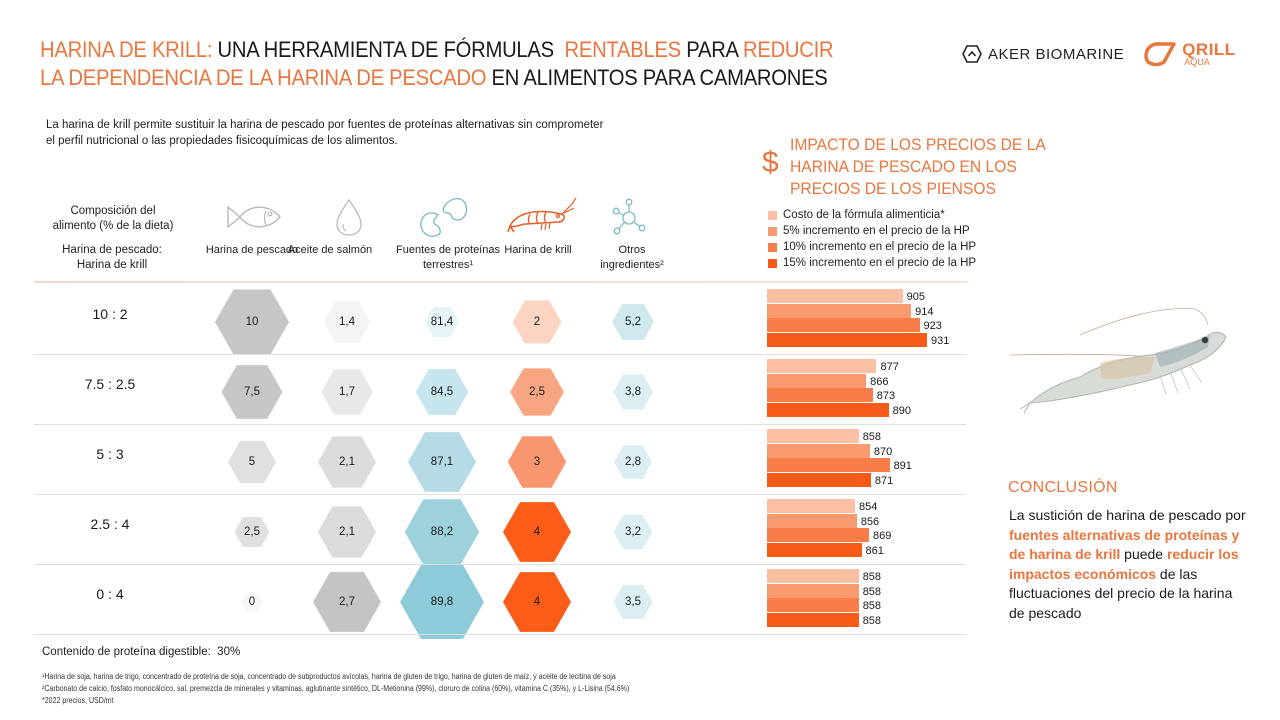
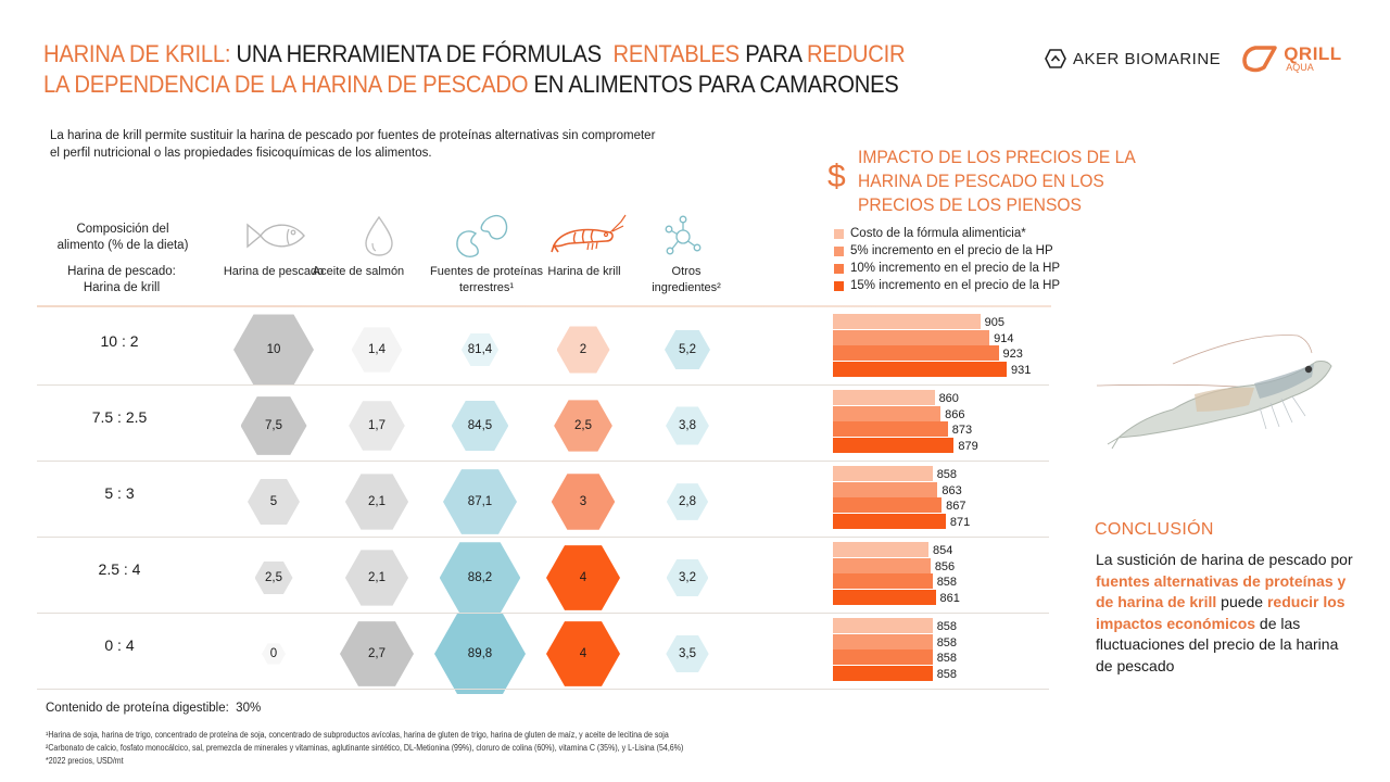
Costo de la fórmula alimenticia*/7.5 : 2.5: 877 -> 860
15% incremento en el precio de la HP/7.5 : 2.5: 890 -> 879
5% incremento en el precio de la HP/5 : 3: 870 -> 863
10% incremento en el precio de la HP/5 : 3: 891 -> 867
10% incremento en el precio de la HP/2.5 : 4: 869 -> 858
